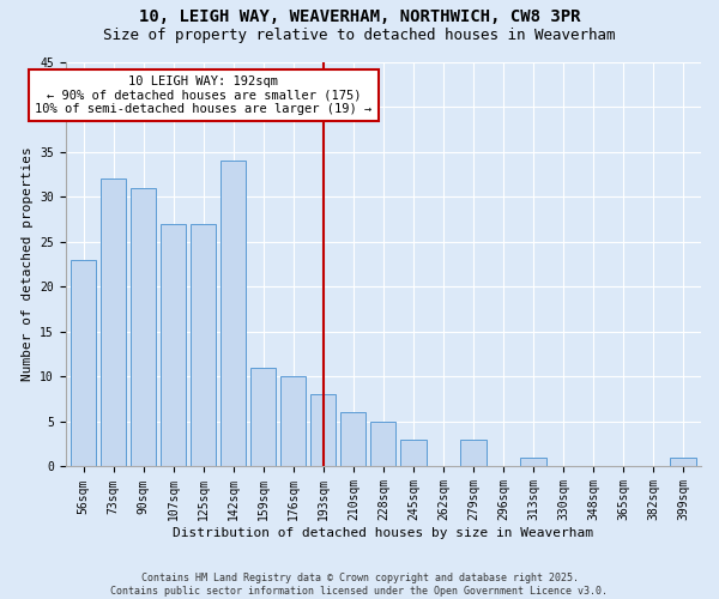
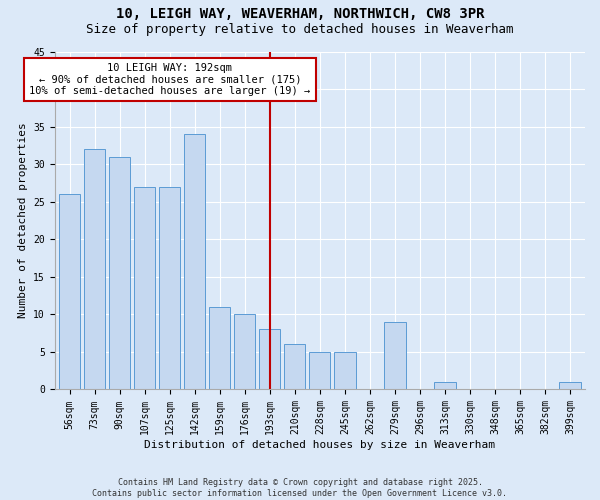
56sqm: 23 -> 26
245sqm: 3 -> 5
279sqm: 3 -> 9
